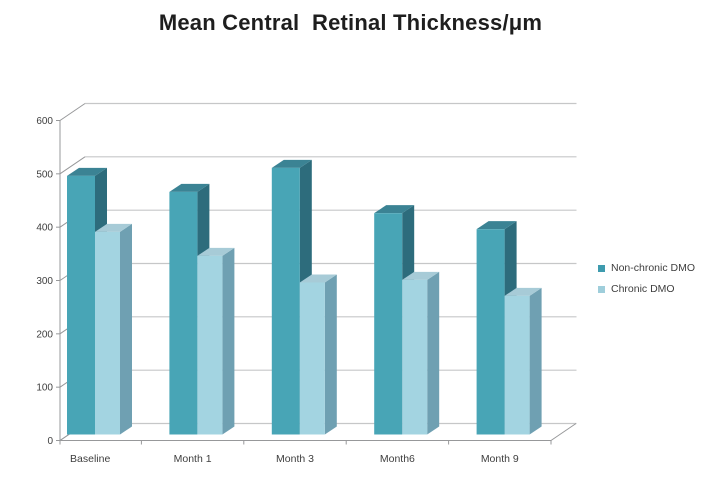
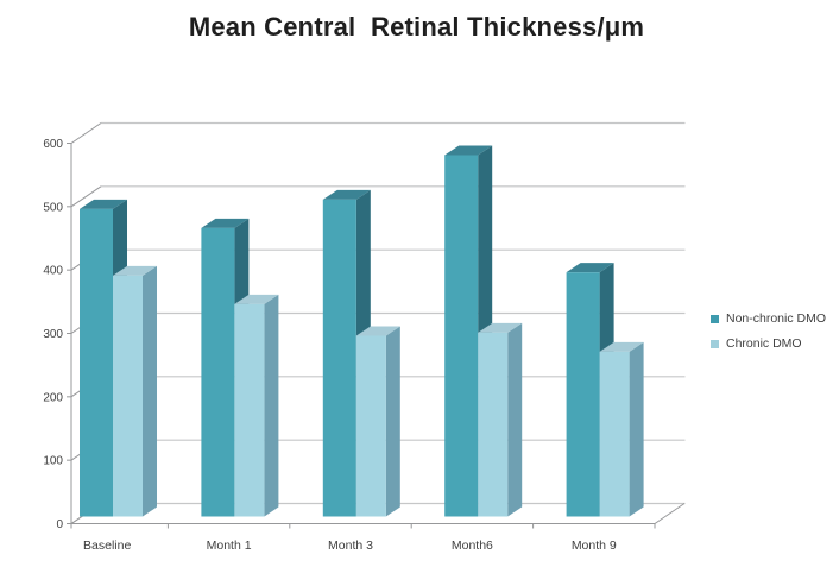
Non-chronic DMO/Month6: 420 -> 570
